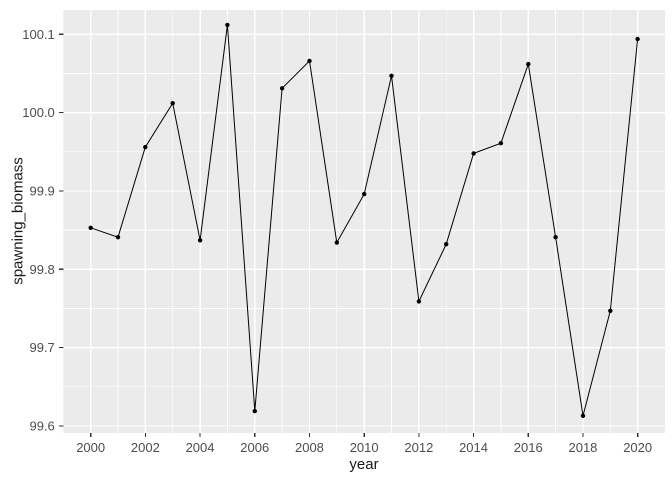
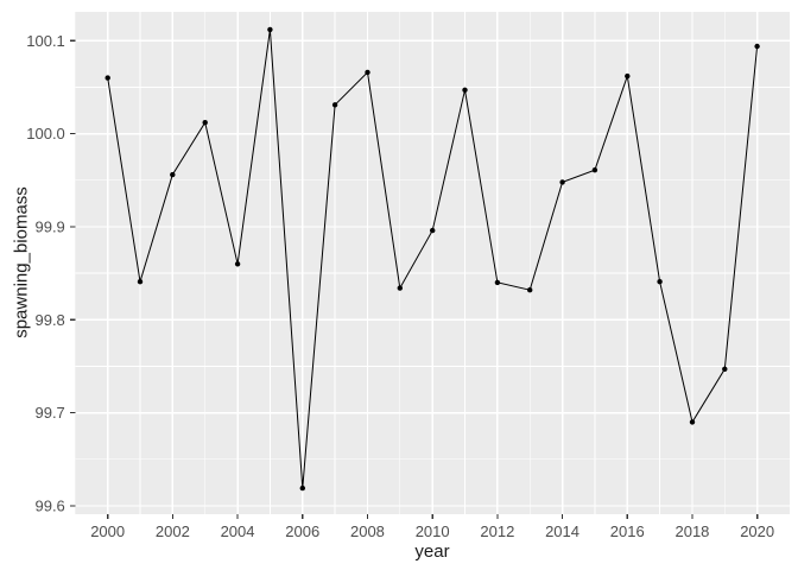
2000: 99.85 -> 100.06
2004: 99.84 -> 99.86
2012: 99.76 -> 99.84
2018: 99.61 -> 99.69
